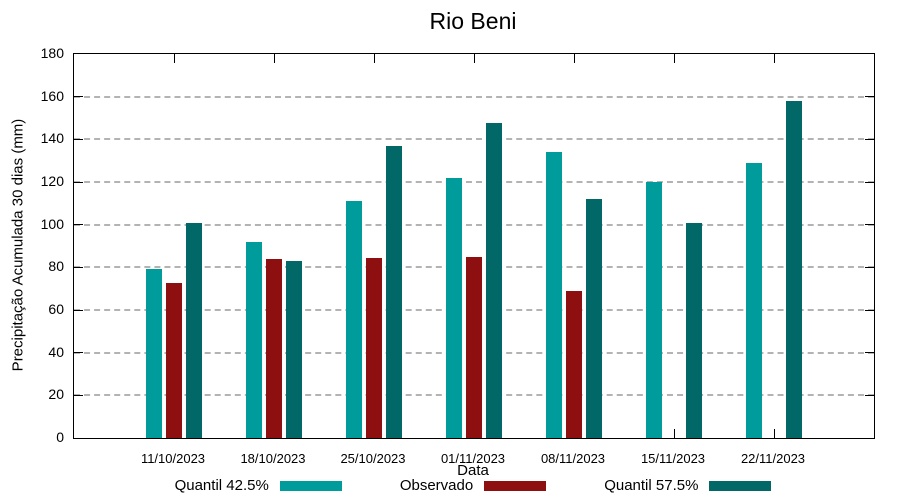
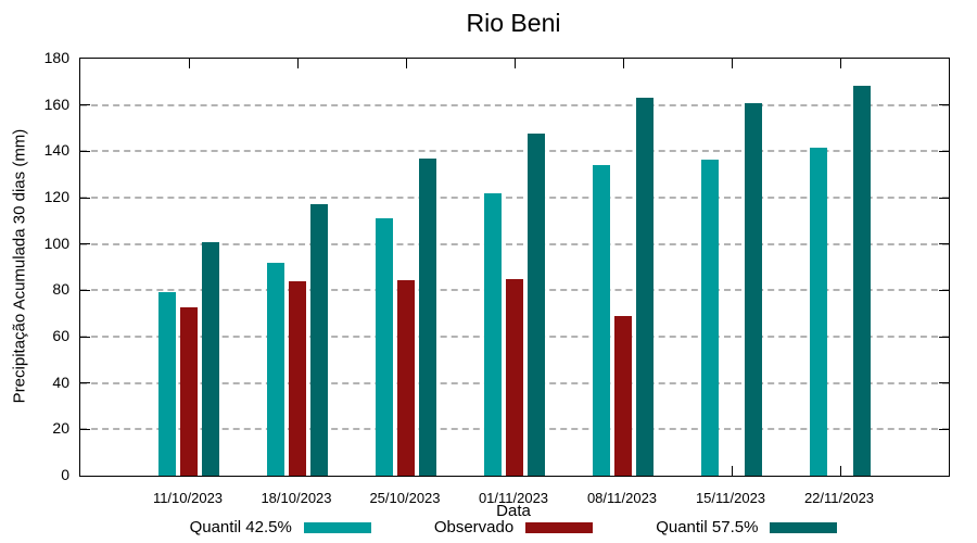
Quantil 57.5%/18/10/2023: 83 -> 117
Quantil 57.5%/08/11/2023: 112 -> 163
Quantil 42.5%/15/11/2023: 120 -> 136
Quantil 57.5%/15/11/2023: 101 -> 161
Quantil 42.5%/22/11/2023: 129 -> 142
Quantil 57.5%/22/11/2023: 158 -> 168
